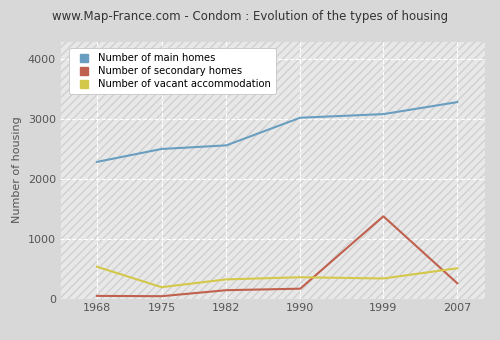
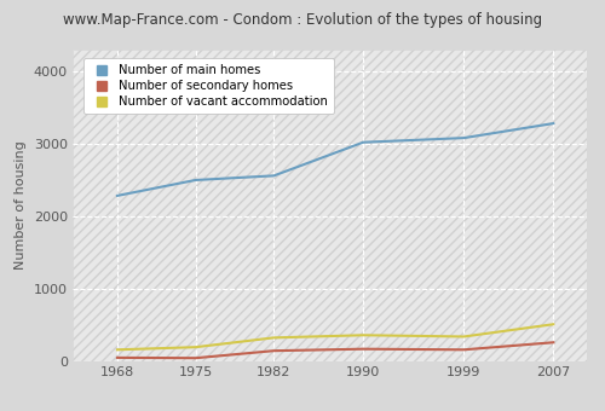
Number of vacant accommodation/1968: 540 -> 160
Number of secondary homes/1999: 1380 -> 160
